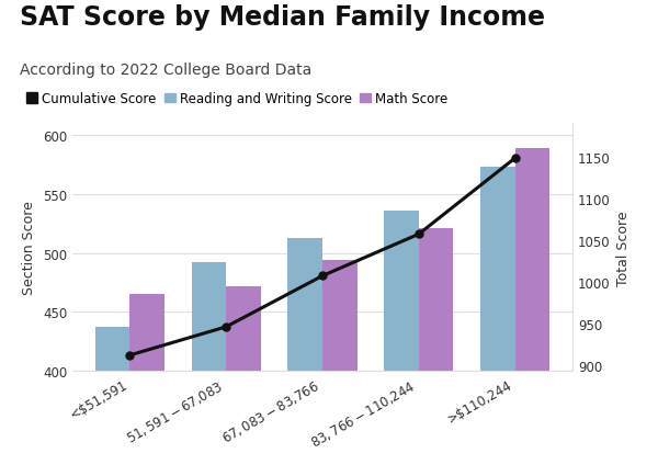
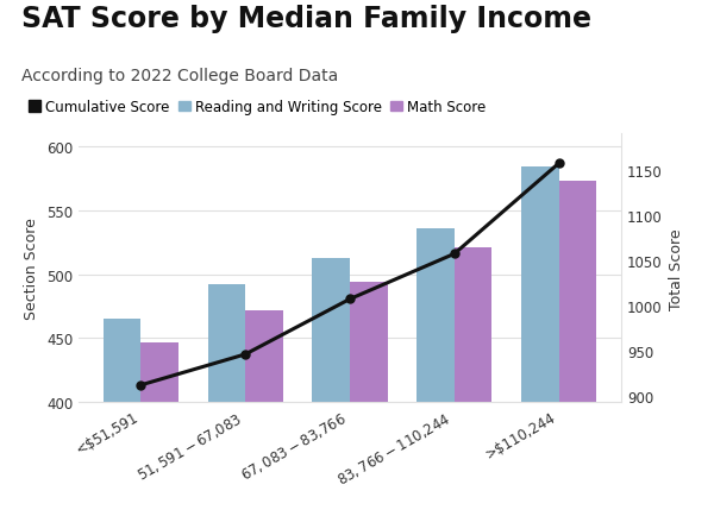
Reading and Writing Score/<$51,591: 437 -> 465
Math Score/<$51,591: 465 -> 447
Reading and Writing Score/>$110,244: 573 -> 584
Cumulative Score/>$110,244: 1148 -> 1157
Math Score/>$110,244: 589 -> 573
